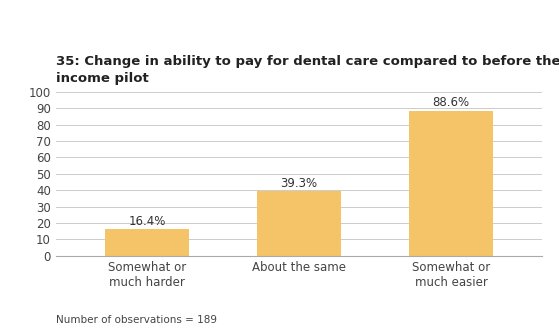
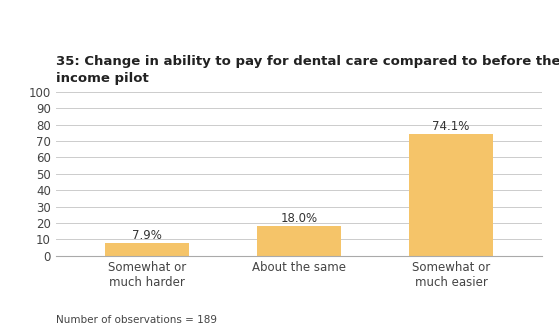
Somewhat or much harder: 16.4% -> 7.9%
About the same: 39.3% -> 18.0%
Somewhat or much easier: 88.6% -> 74.1%
